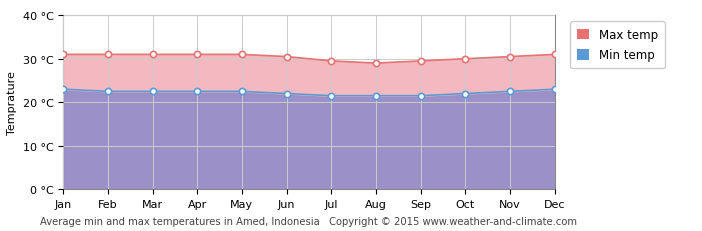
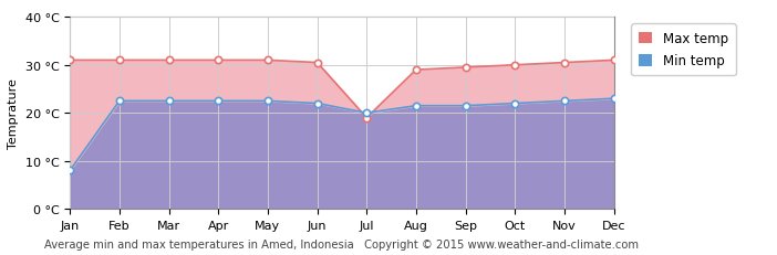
Min temp/Jan: 23.0 °C -> 8.0 °C
Max temp/Jul: 29.5 °C -> 19.0 °C
Min temp/Jul: 21.5 °C -> 20.0 °C
